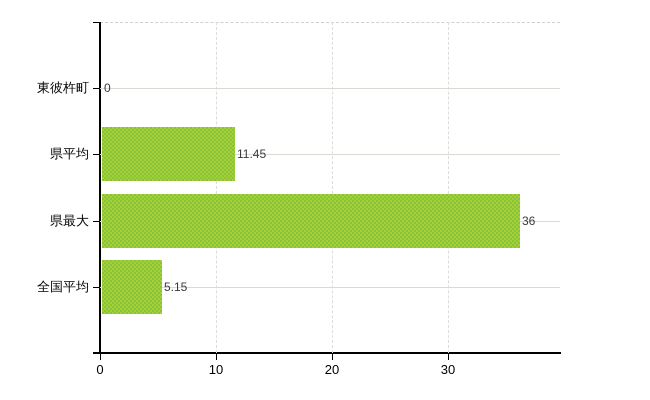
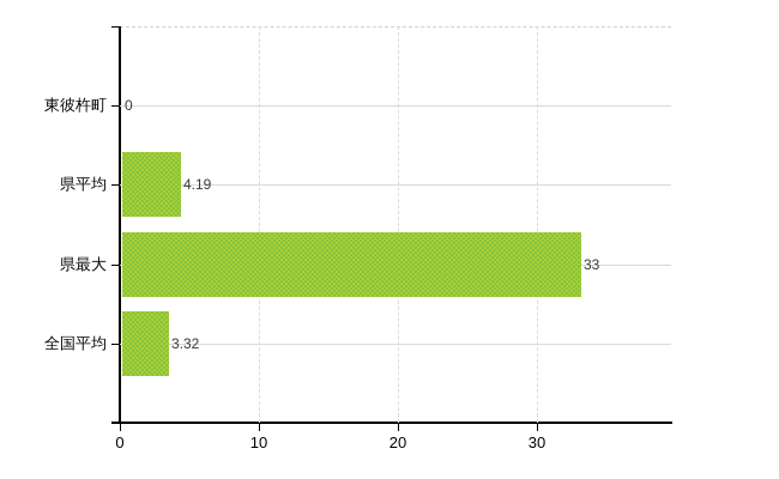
県平均: 11.45 -> 4.19
県最大: 36 -> 33
全国平均: 5.15 -> 3.32
